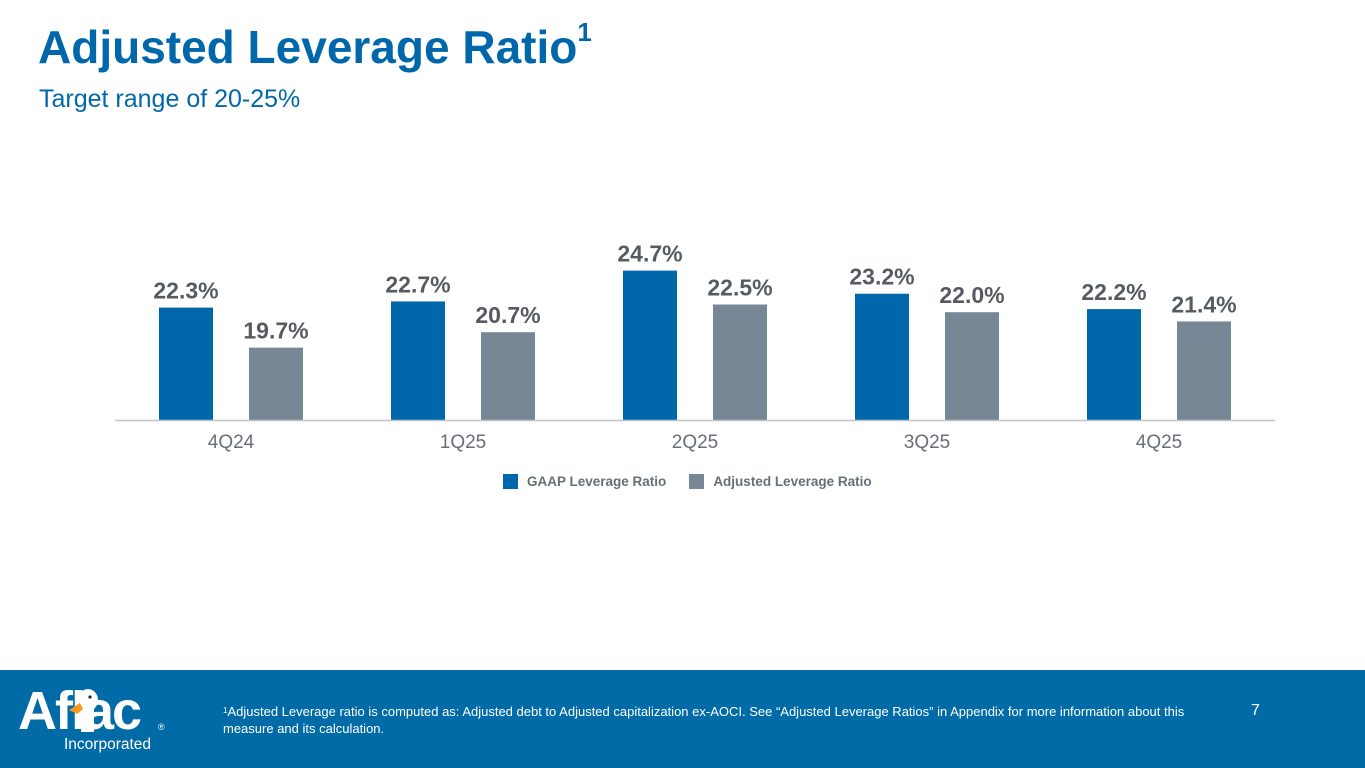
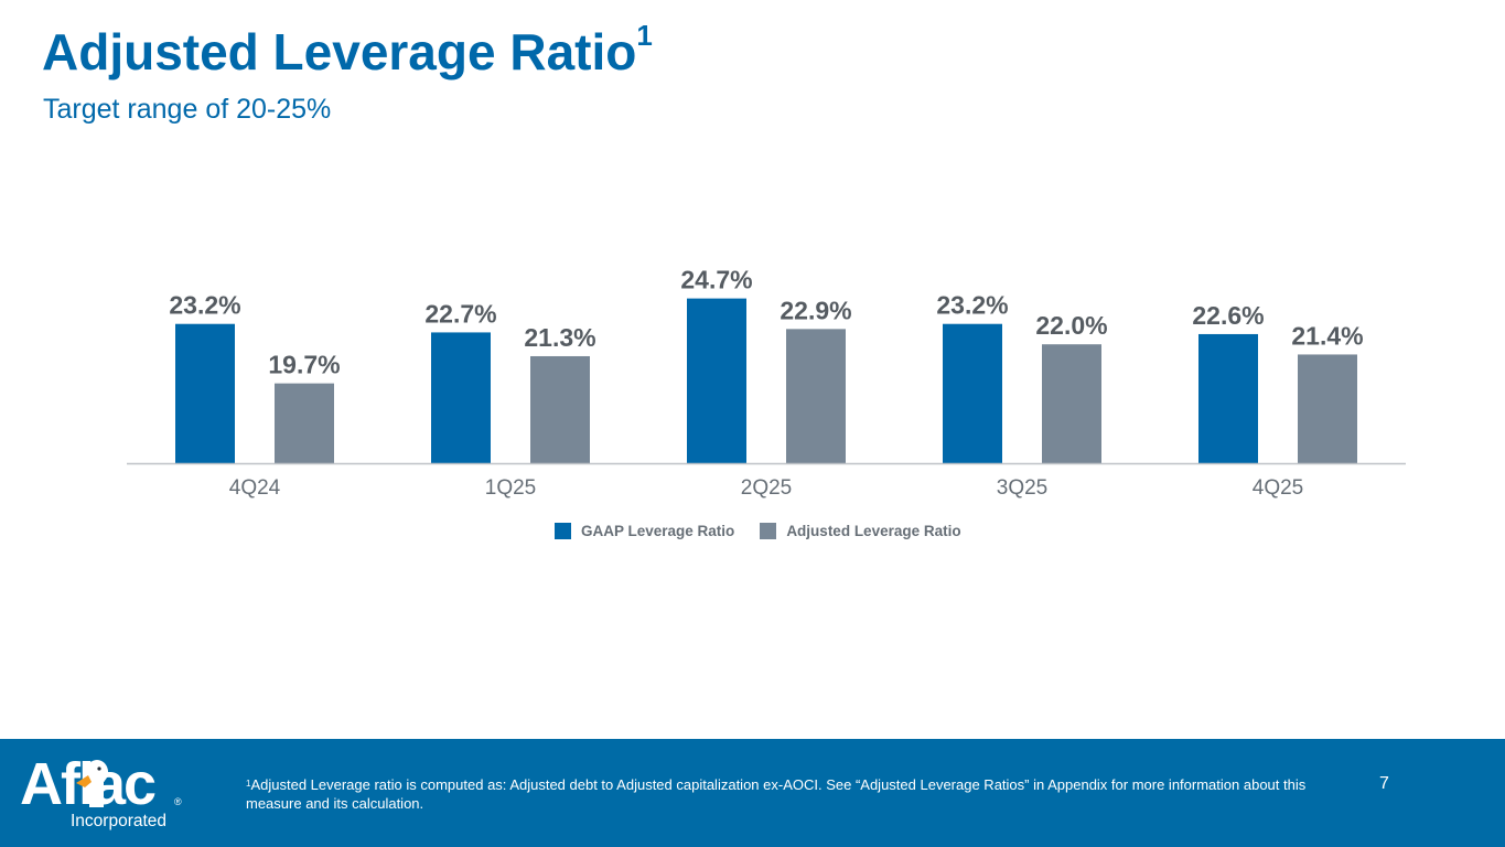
GAAP Leverage Ratio/4Q24: 22.3% -> 23.2%
Adjusted Leverage Ratio/1Q25: 20.7% -> 21.3%
Adjusted Leverage Ratio/2Q25: 22.5% -> 22.9%
GAAP Leverage Ratio/4Q25: 22.2% -> 22.6%
